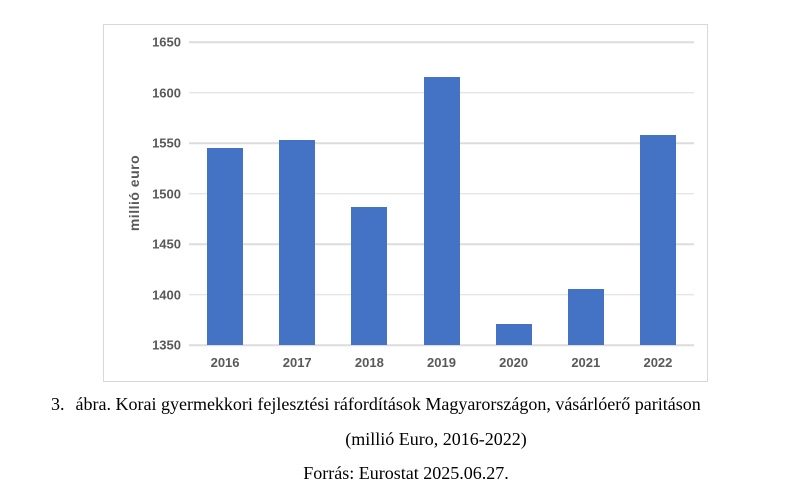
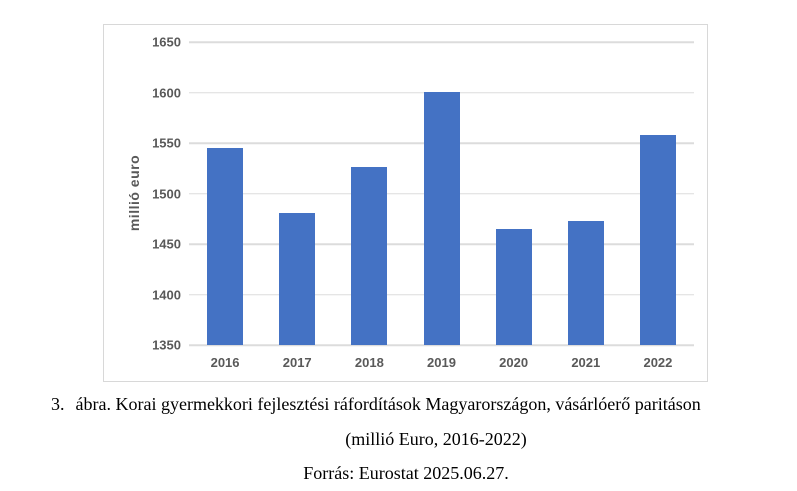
2017: 1553 -> 1481
2018: 1487 -> 1526
2019: 1615 -> 1601
2020: 1371 -> 1465
2021: 1405 -> 1473
